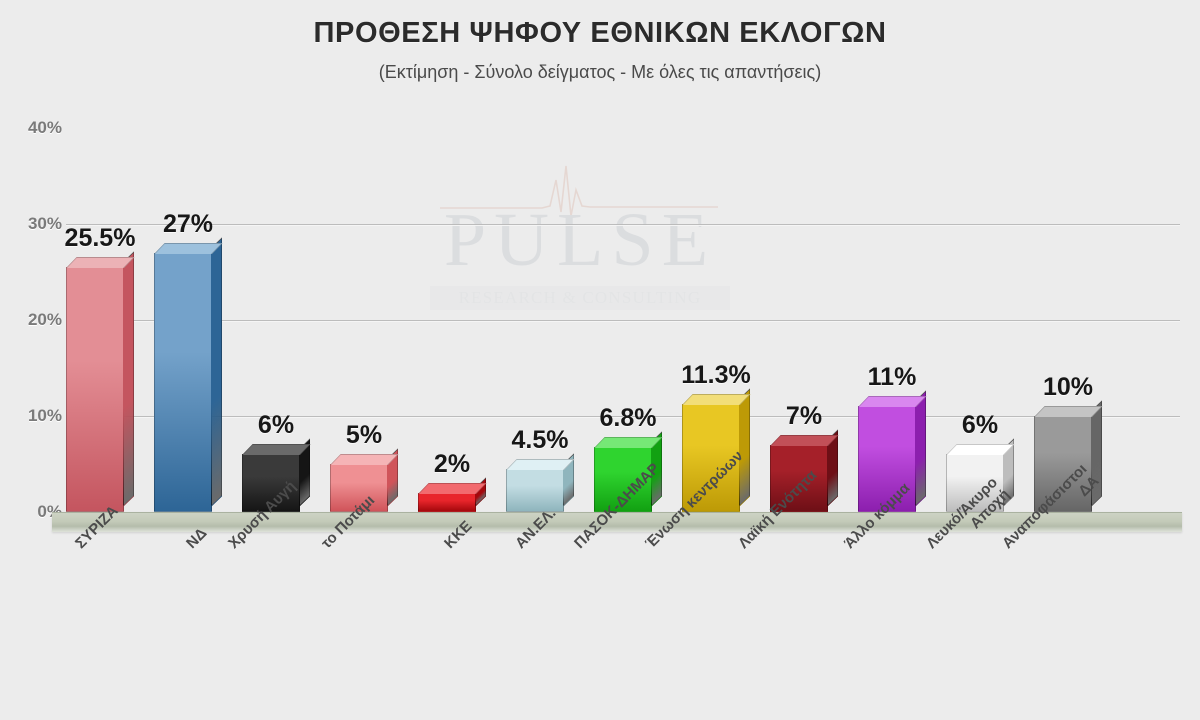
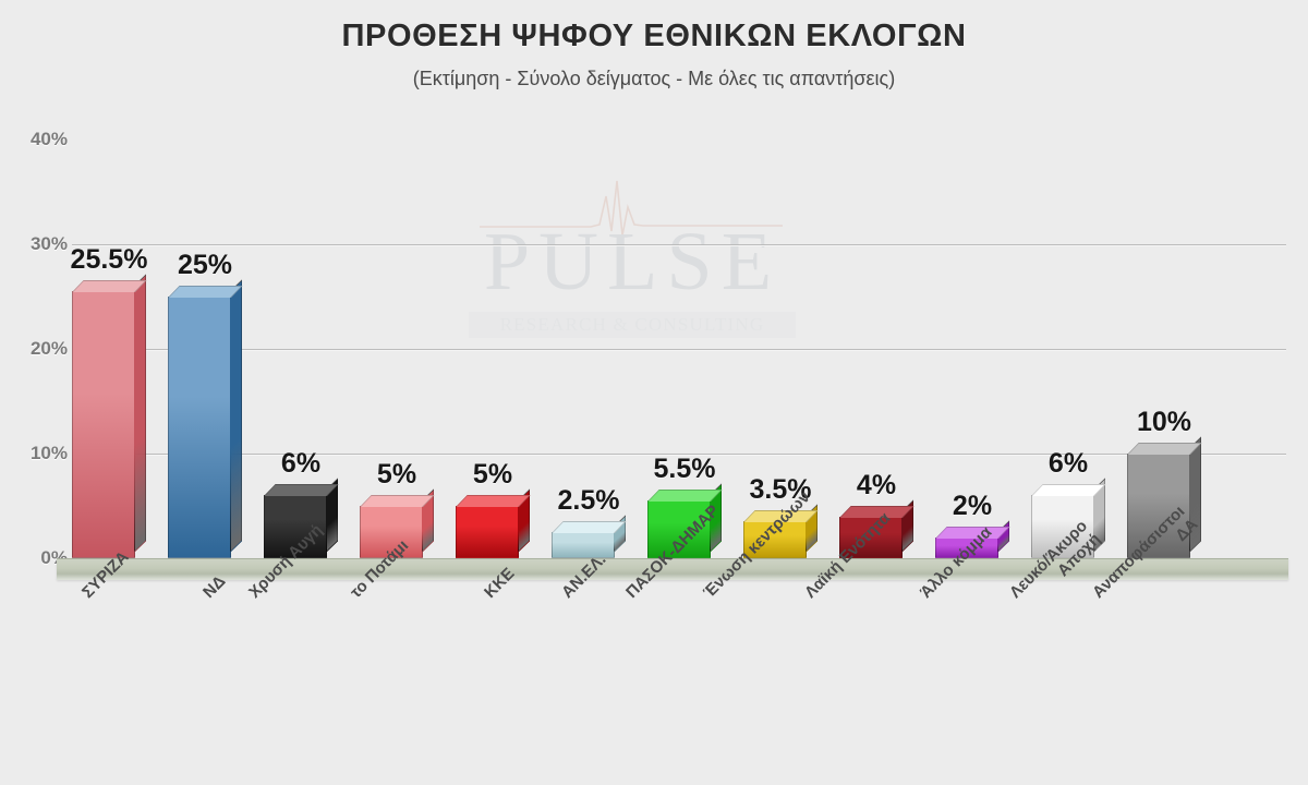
ΝΔ: 27% -> 25%
ΚΚΕ: 2% -> 5%
ΑΝ.ΕΛ.: 4.5% -> 2.5%
ΠΑΣΟΚ-ΔΗΜΑΡ: 6.8% -> 5.5%
Ένωση κεντρώων: 11.3% -> 3.5%
Λαϊκή Ενότητα: 7% -> 4%
Άλλο κόμμα: 11% -> 2%
